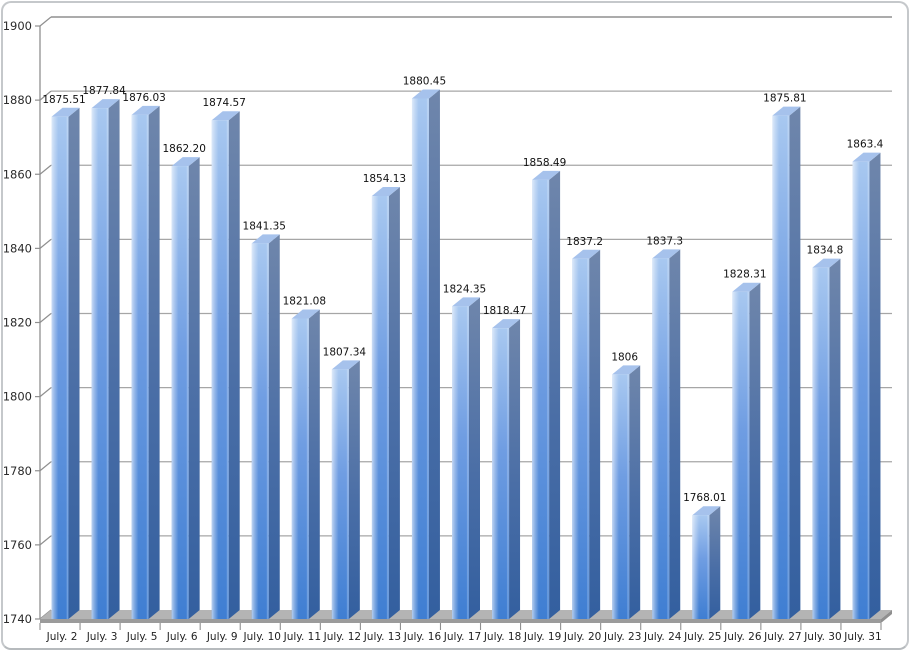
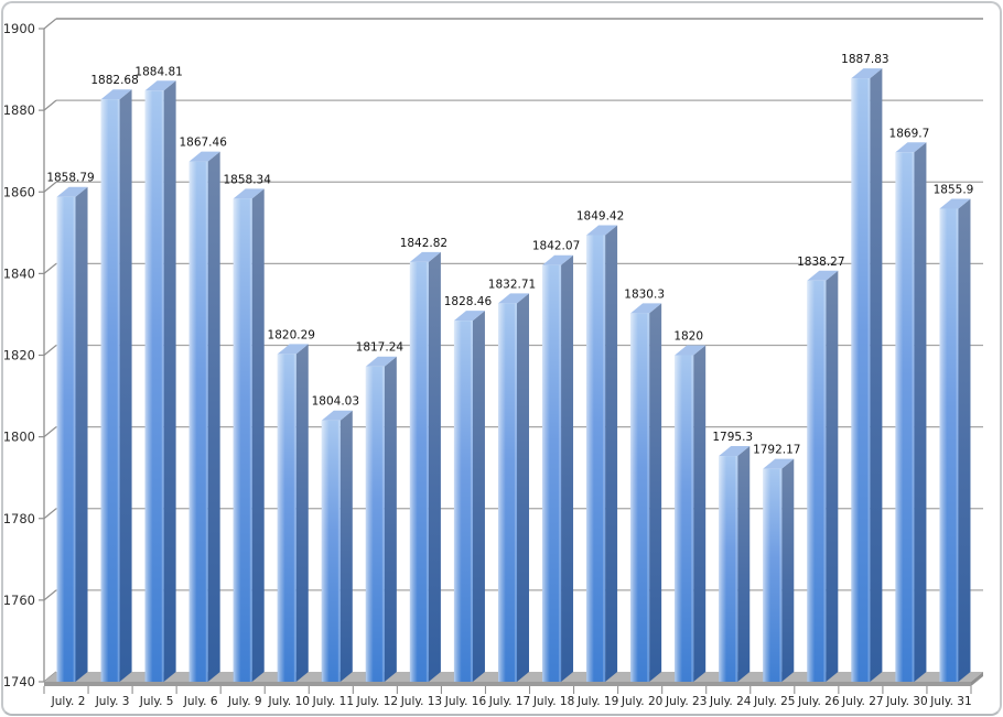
July. 2: 1875.51 -> 1858.79
July. 3: 1877.84 -> 1882.68
July. 5: 1876.03 -> 1884.81
July. 6: 1862.20 -> 1867.46
July. 9: 1874.57 -> 1858.34
July. 10: 1841.35 -> 1820.29
July. 11: 1821.08 -> 1804.03
July. 12: 1807.34 -> 1817.24
July. 13: 1854.13 -> 1842.82
July. 16: 1880.45 -> 1828.46
July. 17: 1824.35 -> 1832.71
July. 18: 1818.47 -> 1842.07
July. 19: 1858.49 -> 1849.42
July. 20: 1837.2 -> 1830.3
July. 23: 1806 -> 1820
July. 24: 1837.3 -> 1795.3
July. 25: 1768.01 -> 1792.17
July. 26: 1828.31 -> 1838.27
July. 27: 1875.81 -> 1887.83
July. 30: 1834.8 -> 1869.7
July. 31: 1863.4 -> 1855.9
